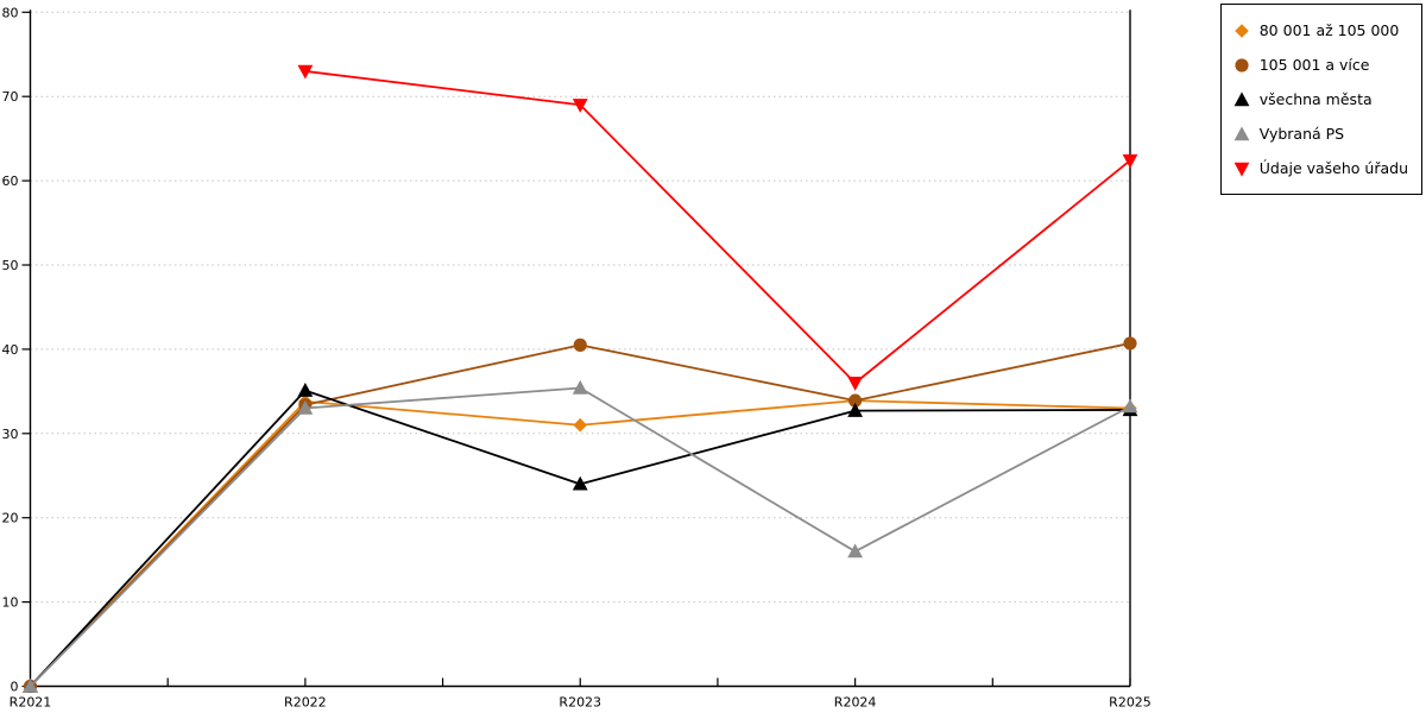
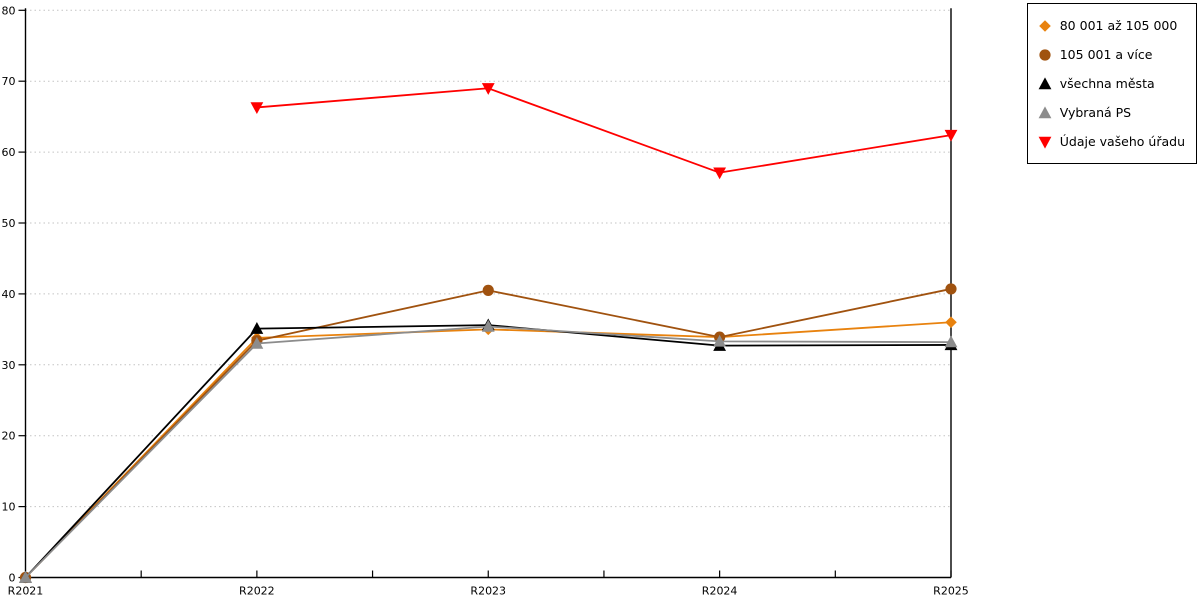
Údaje vašeho úřadu/R2022: 73 -> 66
80 001 až 105 000/R2023: 31 -> 35
všechna města/R2023: 24 -> 36
Vybraná PS/R2024: 16 -> 33
Údaje vašeho úřadu/R2024: 36 -> 57
80 001 až 105 000/R2025: 33 -> 36
